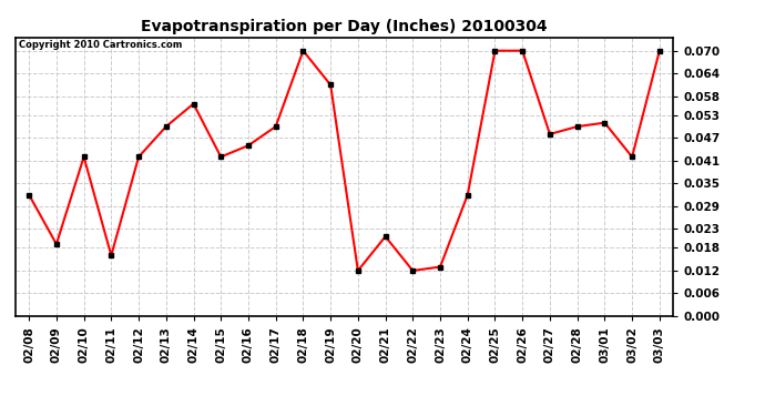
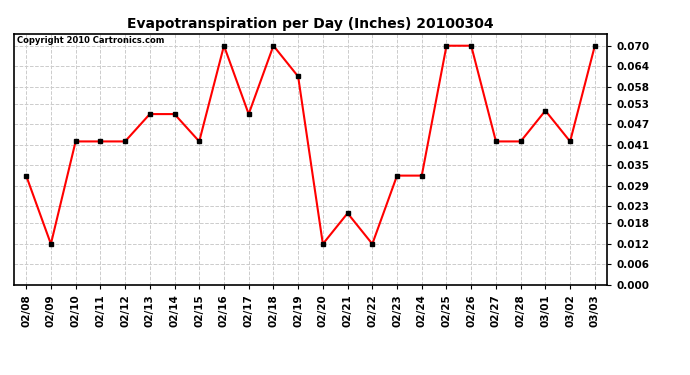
02/09: 0.019 -> 0.012
02/11: 0.016 -> 0.042
02/14: 0.056 -> 0.050
02/16: 0.045 -> 0.070
02/23: 0.013 -> 0.032
02/27: 0.048 -> 0.042
02/28: 0.050 -> 0.042
